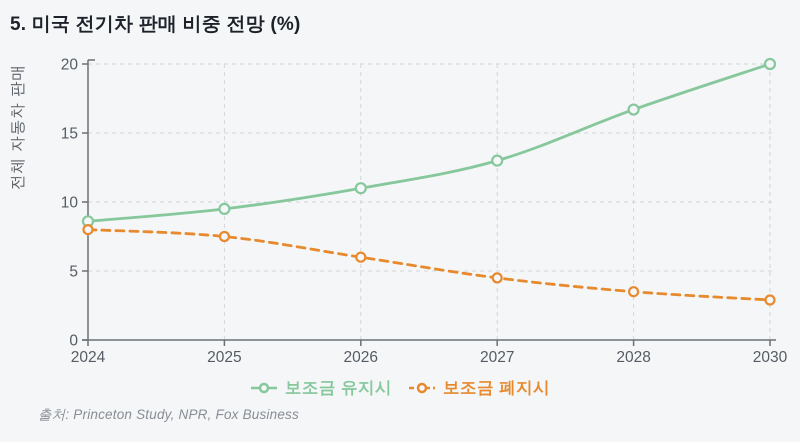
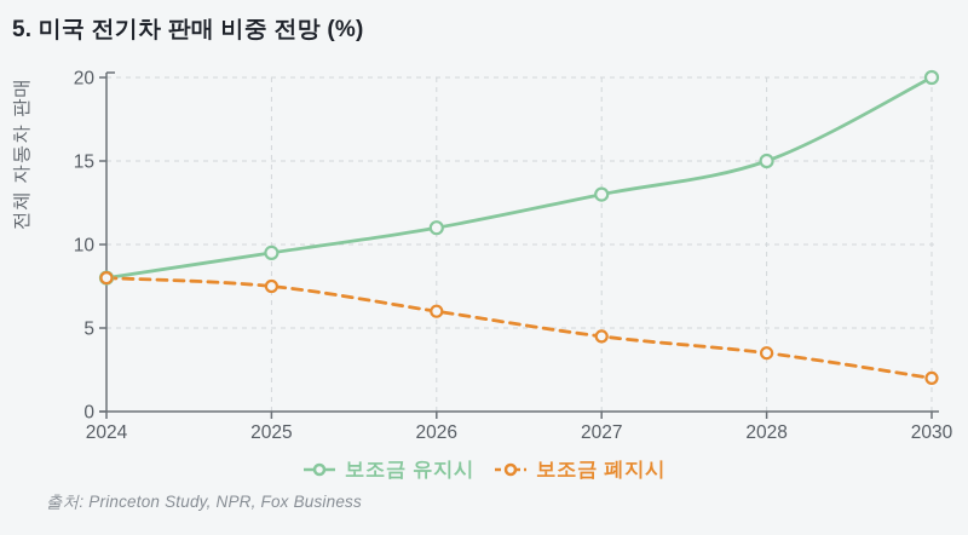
보조금 유지시/2024: 8.6 -> 8.0
보조금 유지시/2028: 16.7 -> 15.0
보조금 폐지시/2030: 2.9 -> 2.0
